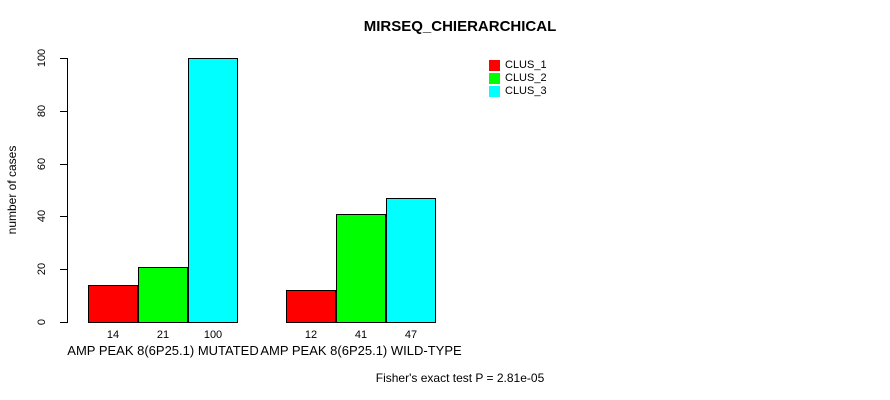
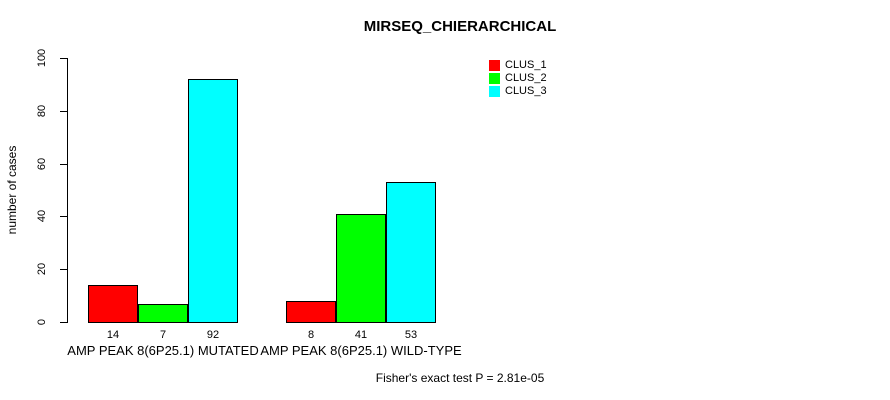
CLUS_2/AMP PEAK 8(6P25.1) MUTATED: 21 -> 7
CLUS_3/AMP PEAK 8(6P25.1) MUTATED: 100 -> 92
CLUS_1/AMP PEAK 8(6P25.1) WILD-TYPE: 12 -> 8
CLUS_3/AMP PEAK 8(6P25.1) WILD-TYPE: 47 -> 53
